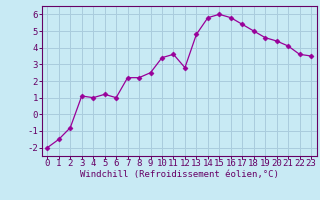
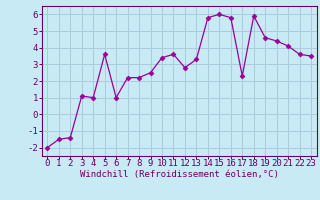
2: -0.8 -> -1.4
5: 1.2 -> 3.6
13: 4.8 -> 3.3
17: 5.4 -> 2.3
18: 5.0 -> 5.9
